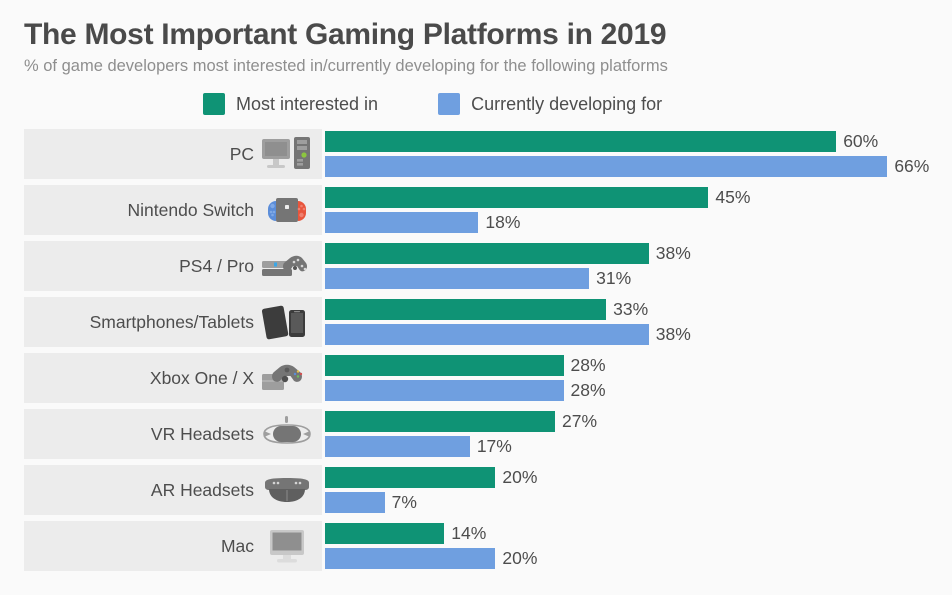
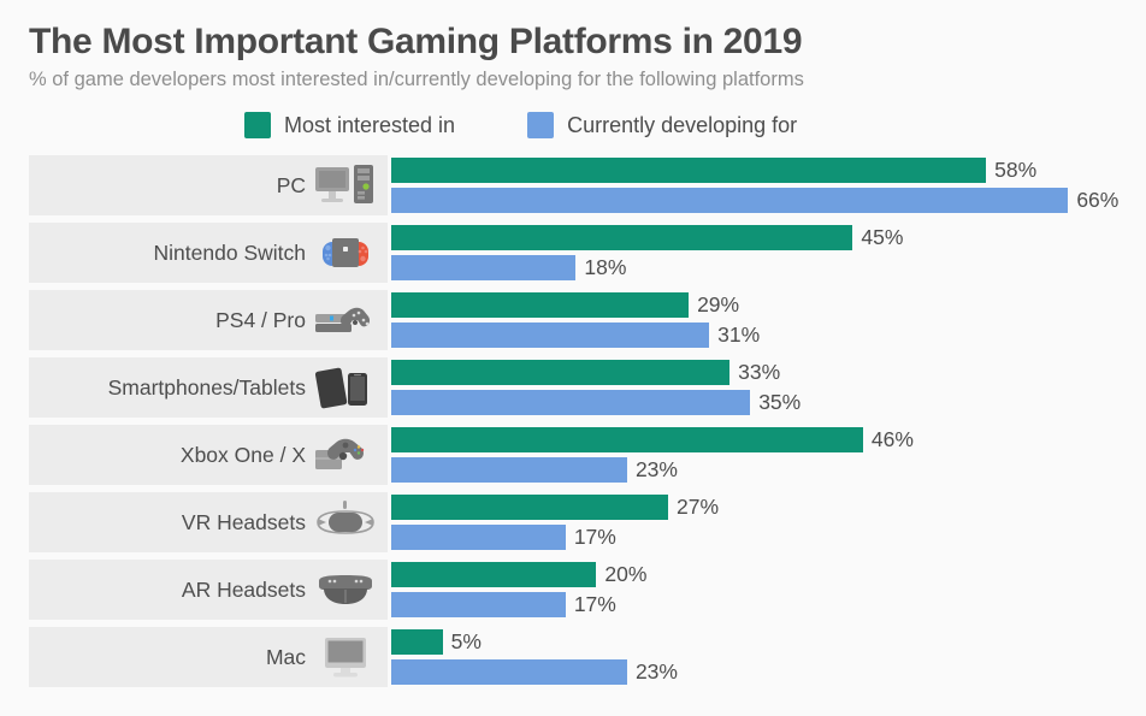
Most interested in/PC: 60% -> 58%
Most interested in/PS4 / Pro: 38% -> 29%
Currently developing for/Smartphones/Tablets: 38% -> 35%
Most interested in/Xbox One / X: 28% -> 46%
Currently developing for/Xbox One / X: 28% -> 23%
Currently developing for/AR Headsets: 7% -> 17%
Most interested in/Mac: 14% -> 5%
Currently developing for/Mac: 20% -> 23%
